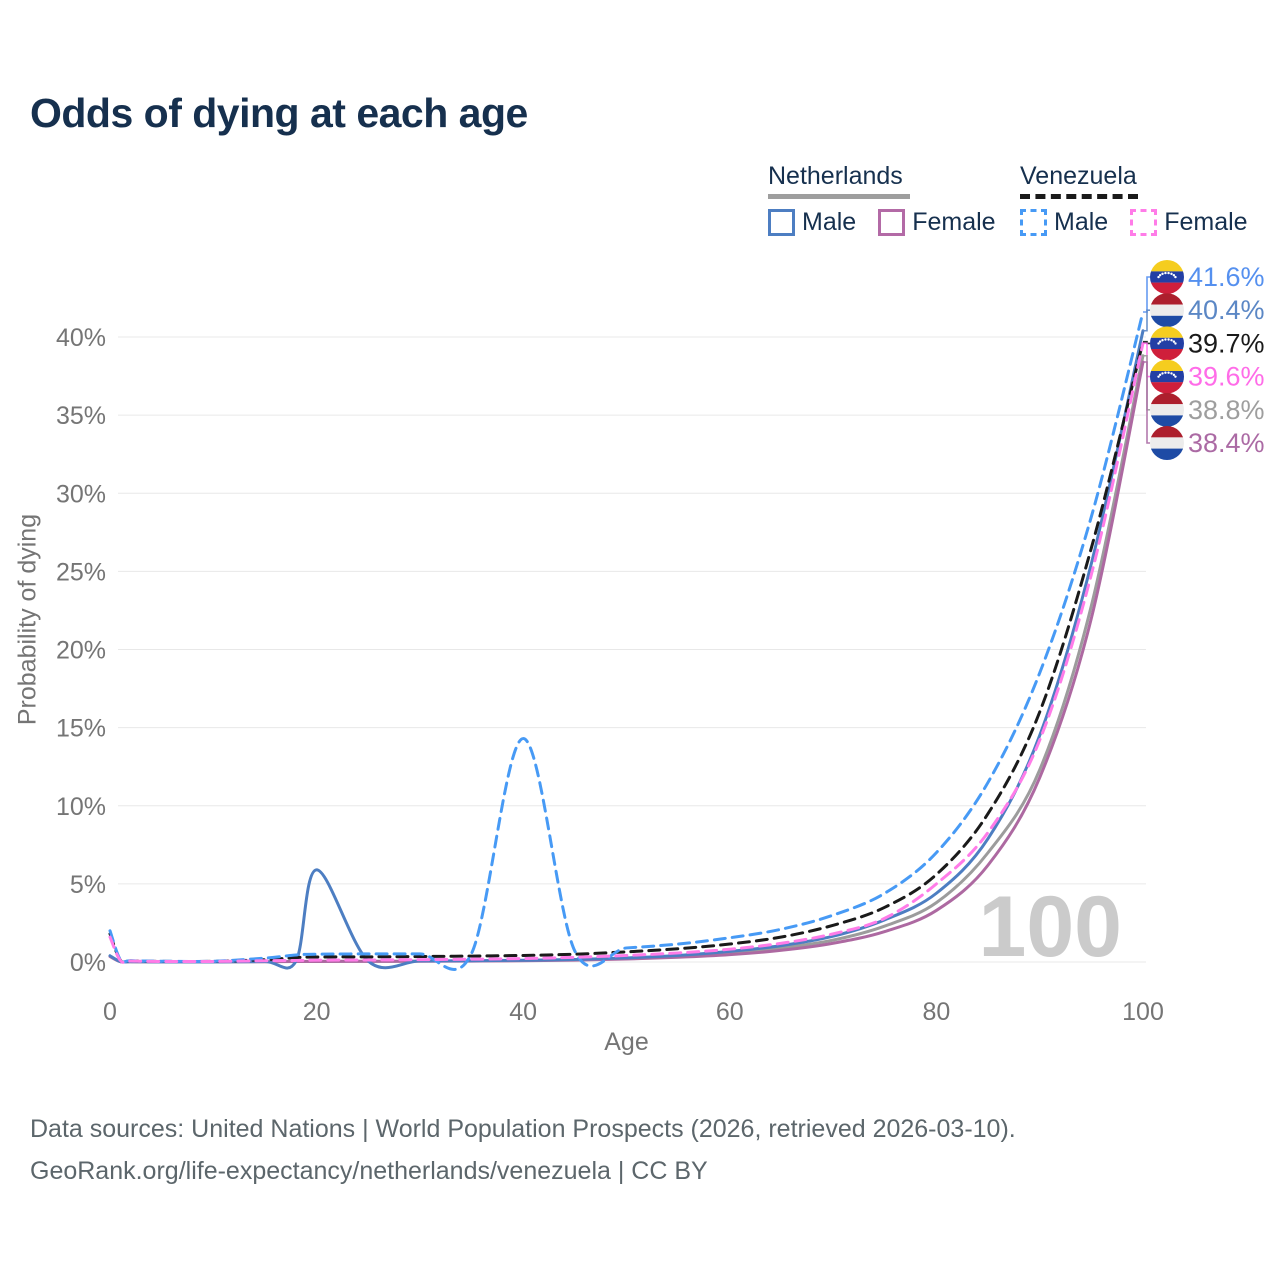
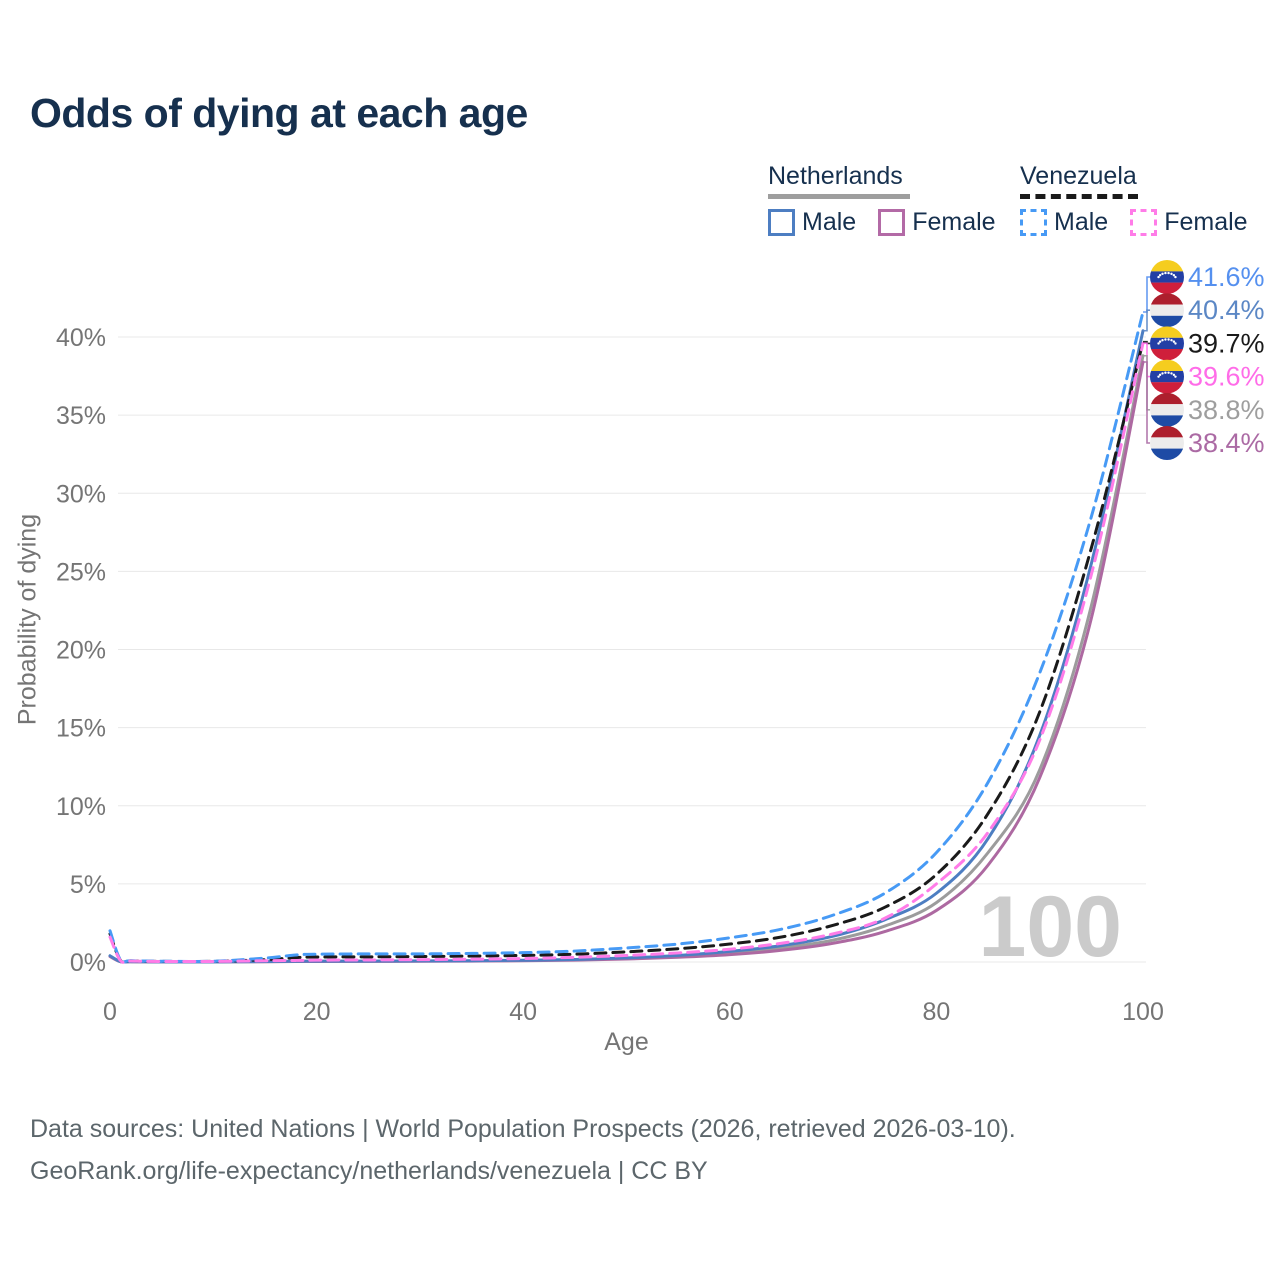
Netherlands Male/20: 5.9% -> 0.1%
Venezuela Male/40: 14.3% -> 0.6%
